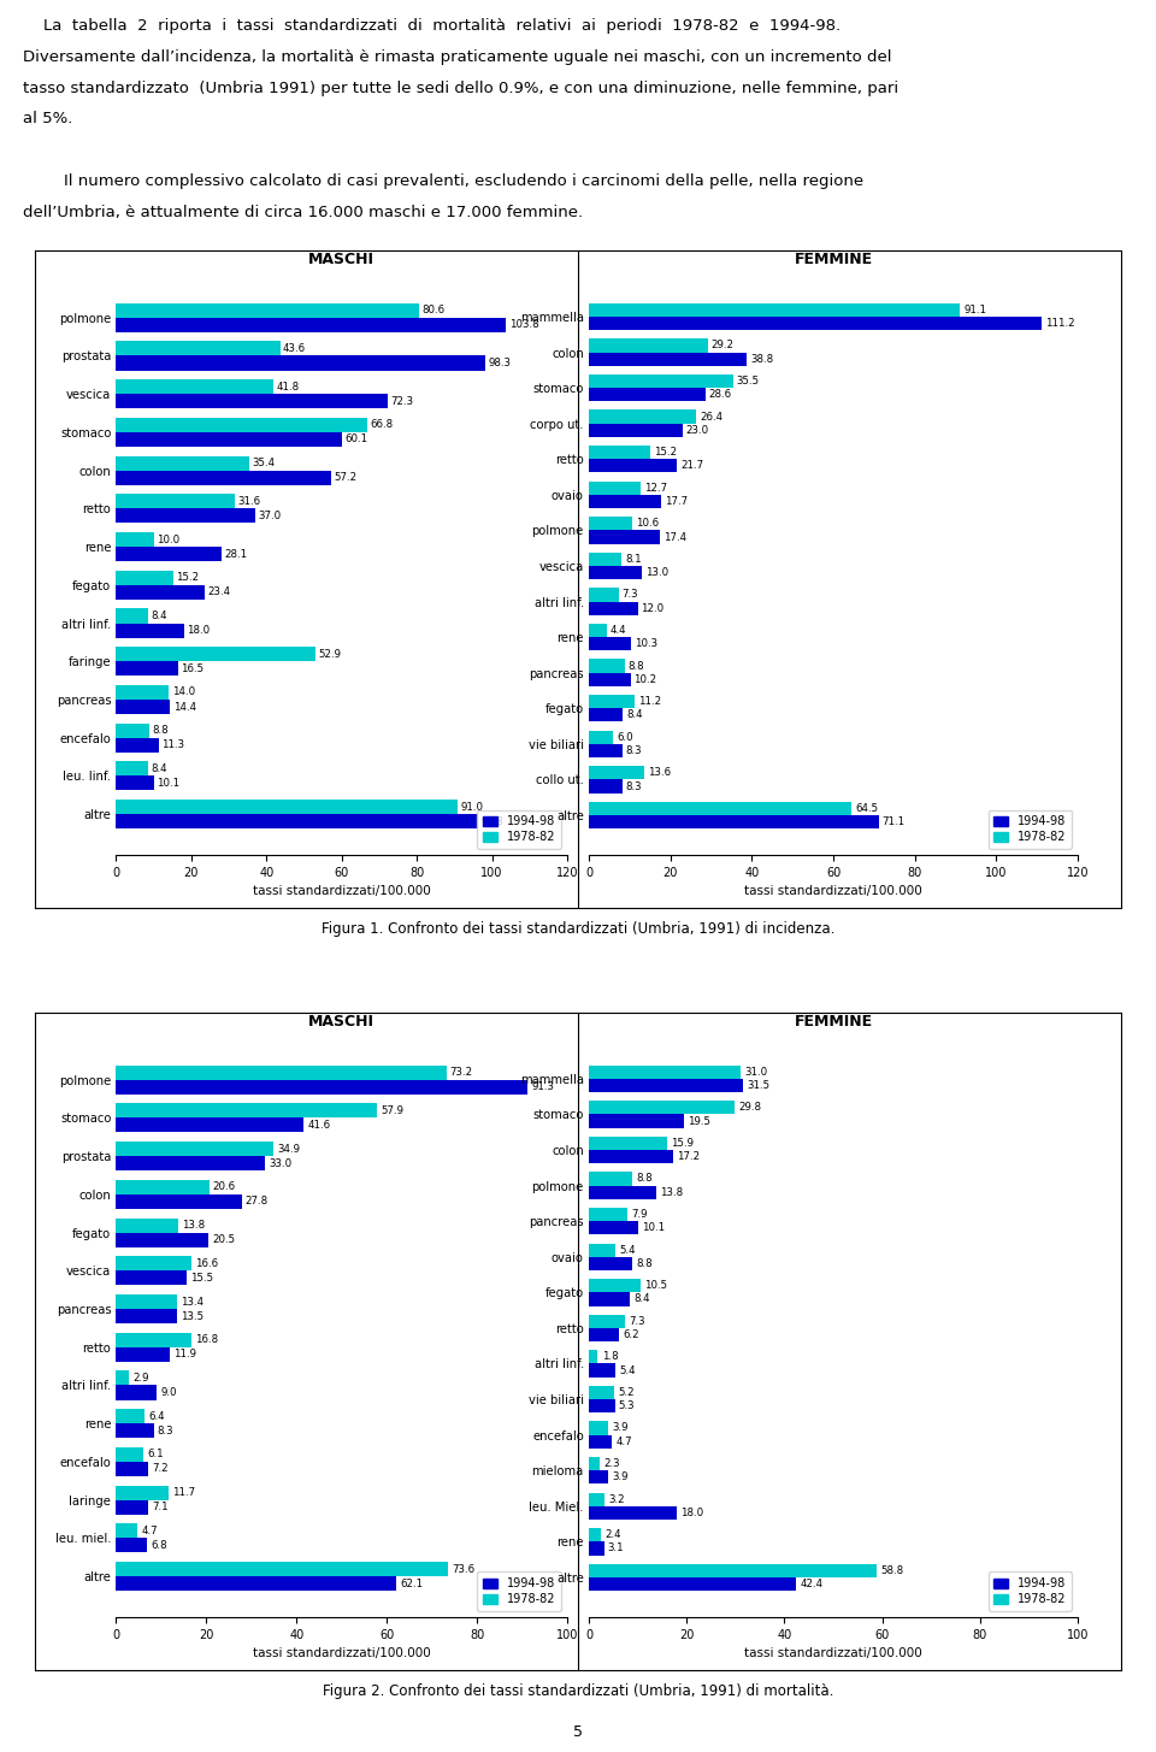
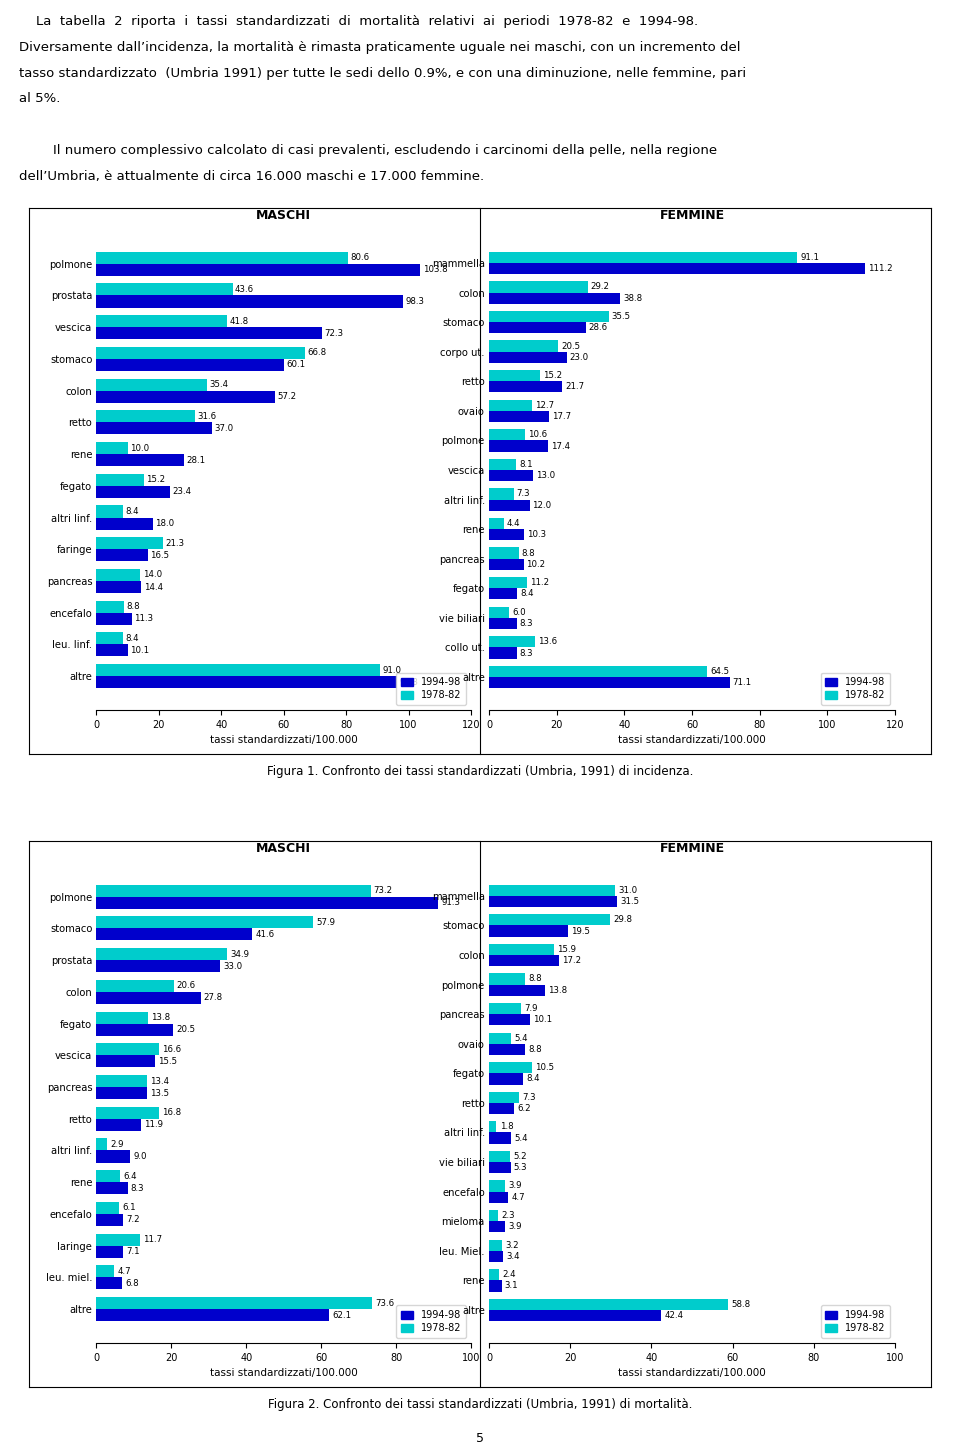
1978-82/faringe: 52.9 -> 21.3
1978-82/corpo ut.: 26.4 -> 20.5
1994-98/leu. Miel.: 18.0 -> 3.4
